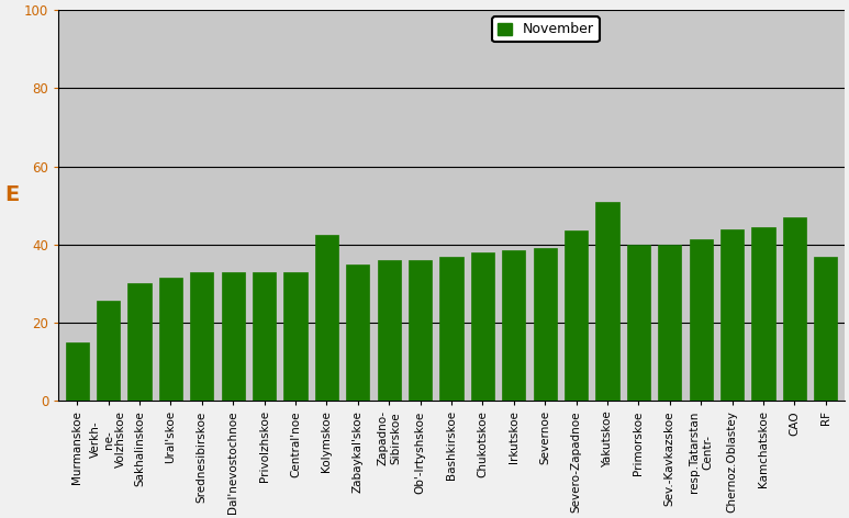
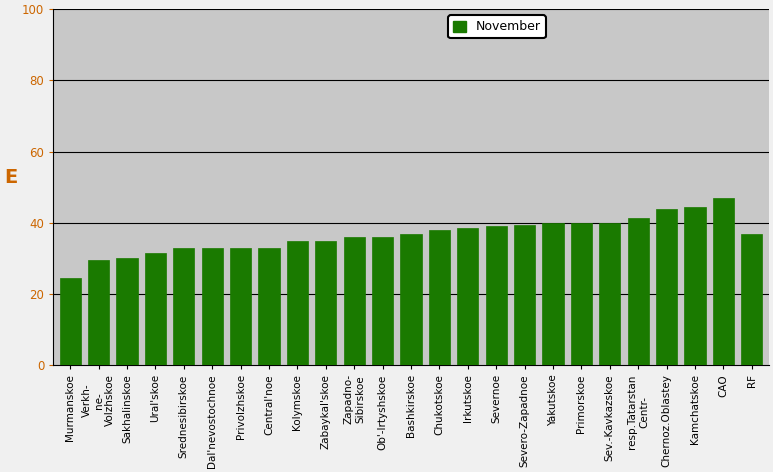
Murmanskoe: 15.0 -> 24.5
Verkh- ne- Volzhskoe: 25.5 -> 29.5
Kolymskoe: 42.5 -> 35.0
Severo-Zapadnoe: 43.5 -> 39.5
Yakutskoe: 51.0 -> 40.0
